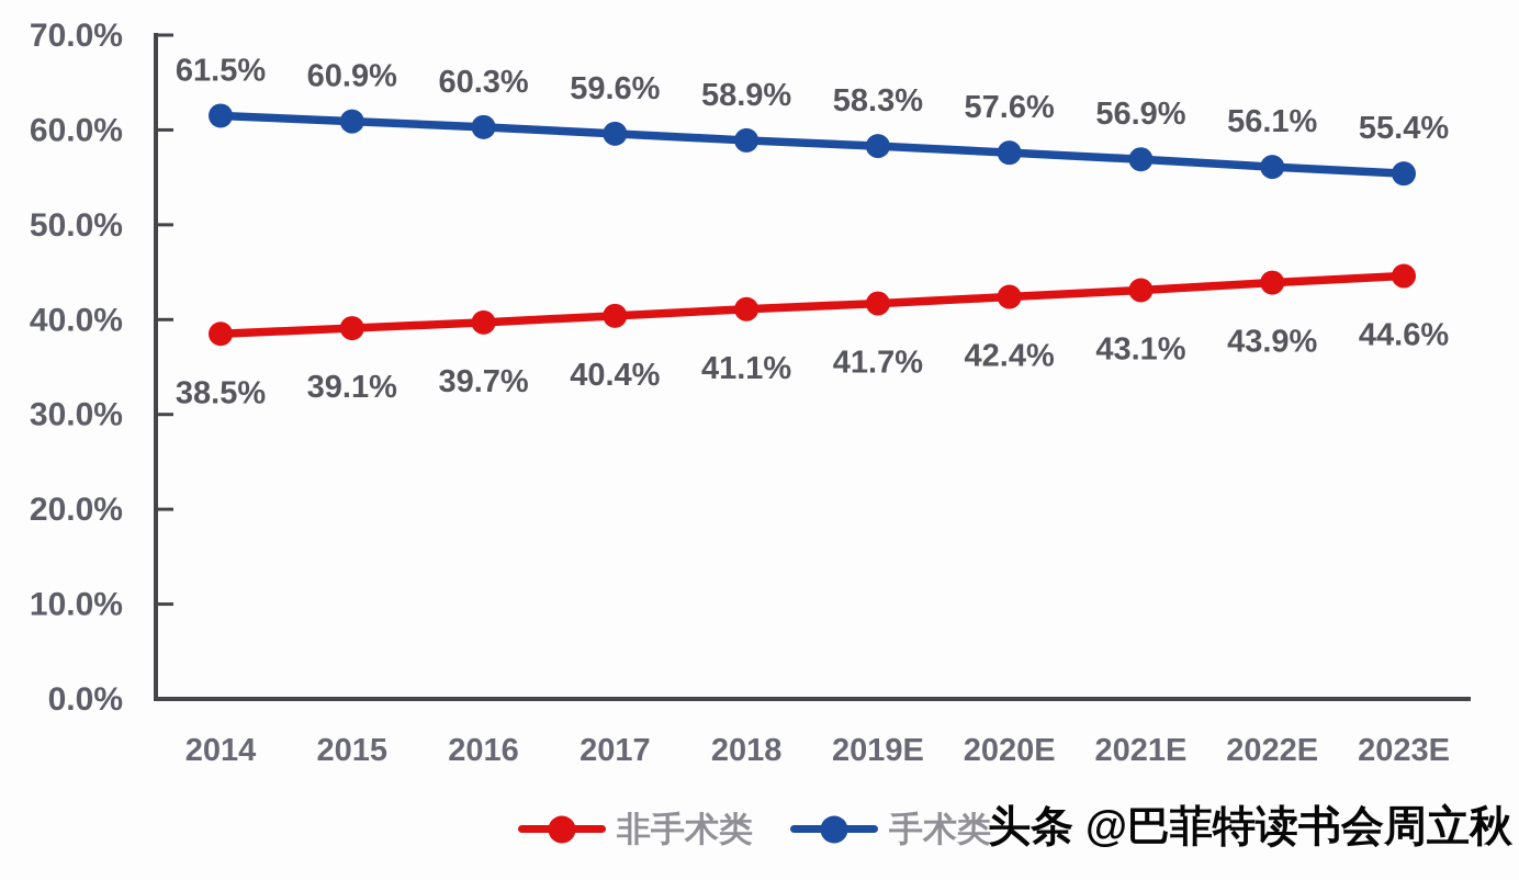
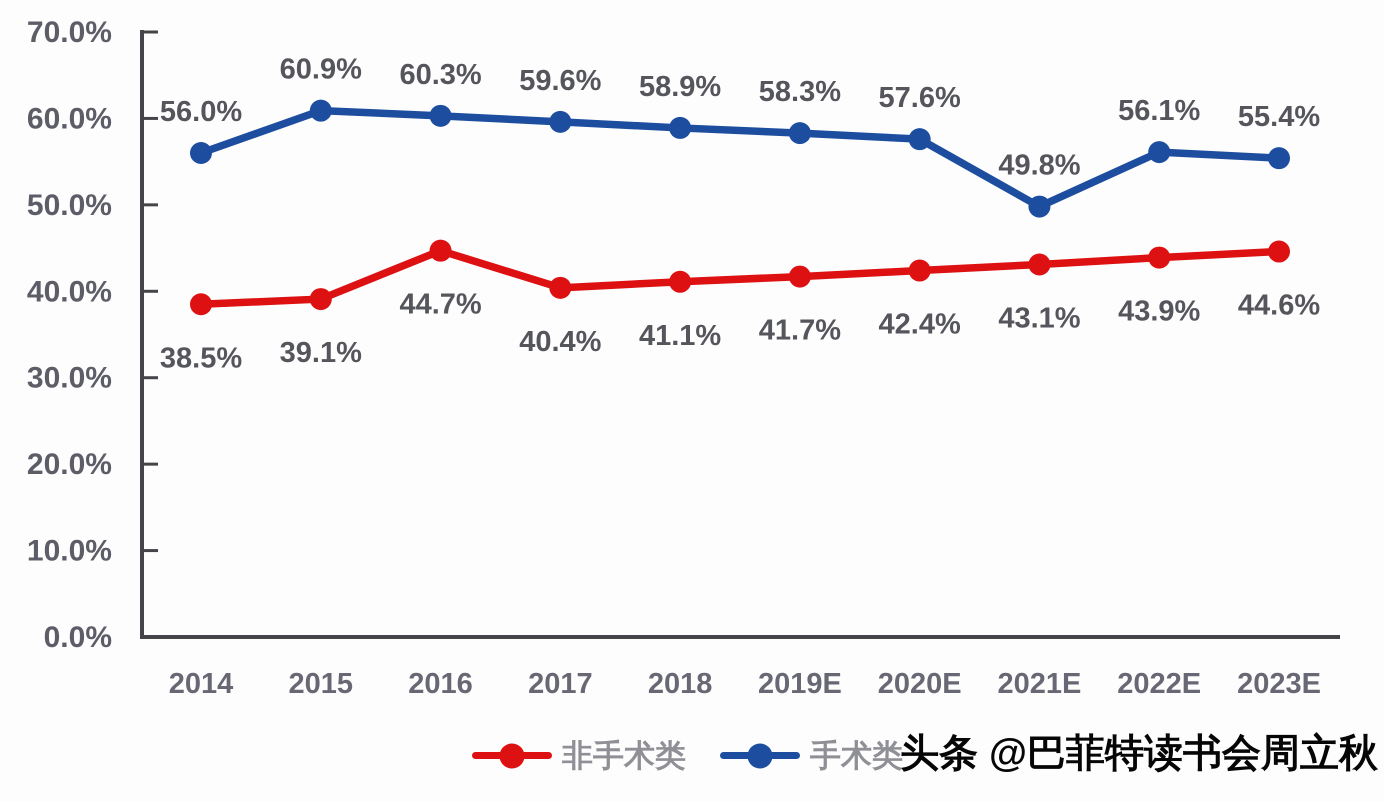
手术类/2014: 61.5% -> 56.0%
非手术类/2016: 39.7% -> 44.7%
手术类/2021E: 56.9% -> 49.8%
